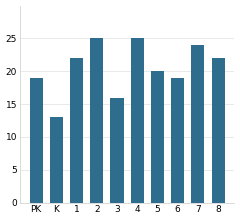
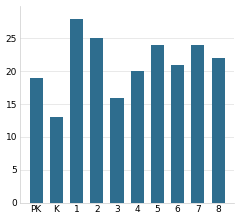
1: 22 -> 28
4: 25 -> 20
5: 20 -> 24
6: 19 -> 21
